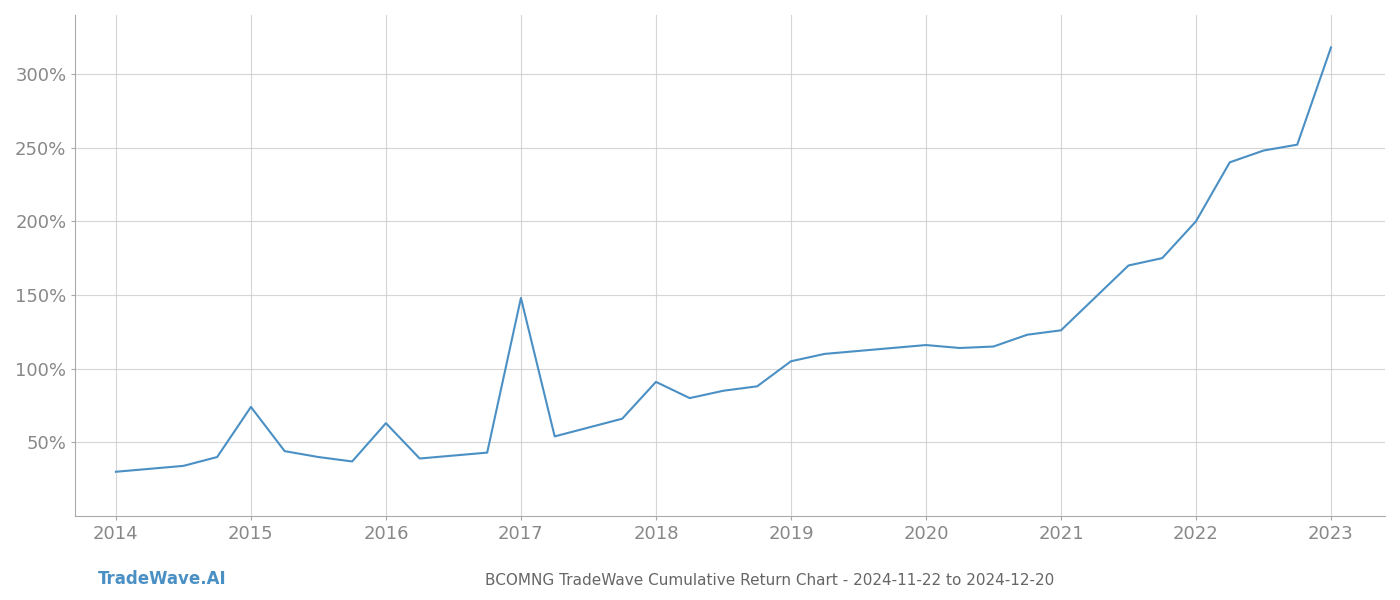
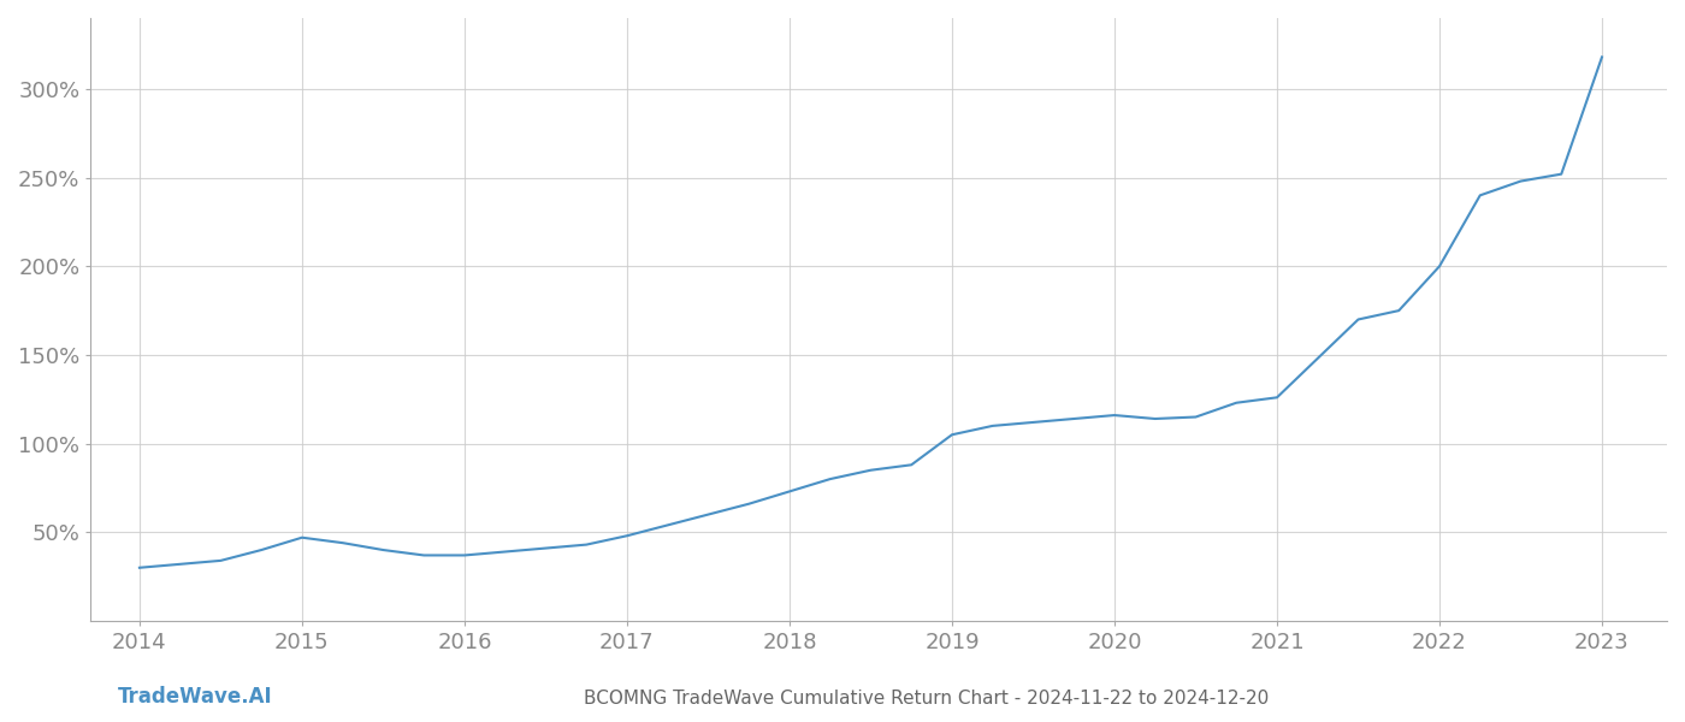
2015: 74% -> 47%
2016: 63% -> 37%
2017: 148% -> 48%
2018: 91% -> 73%
